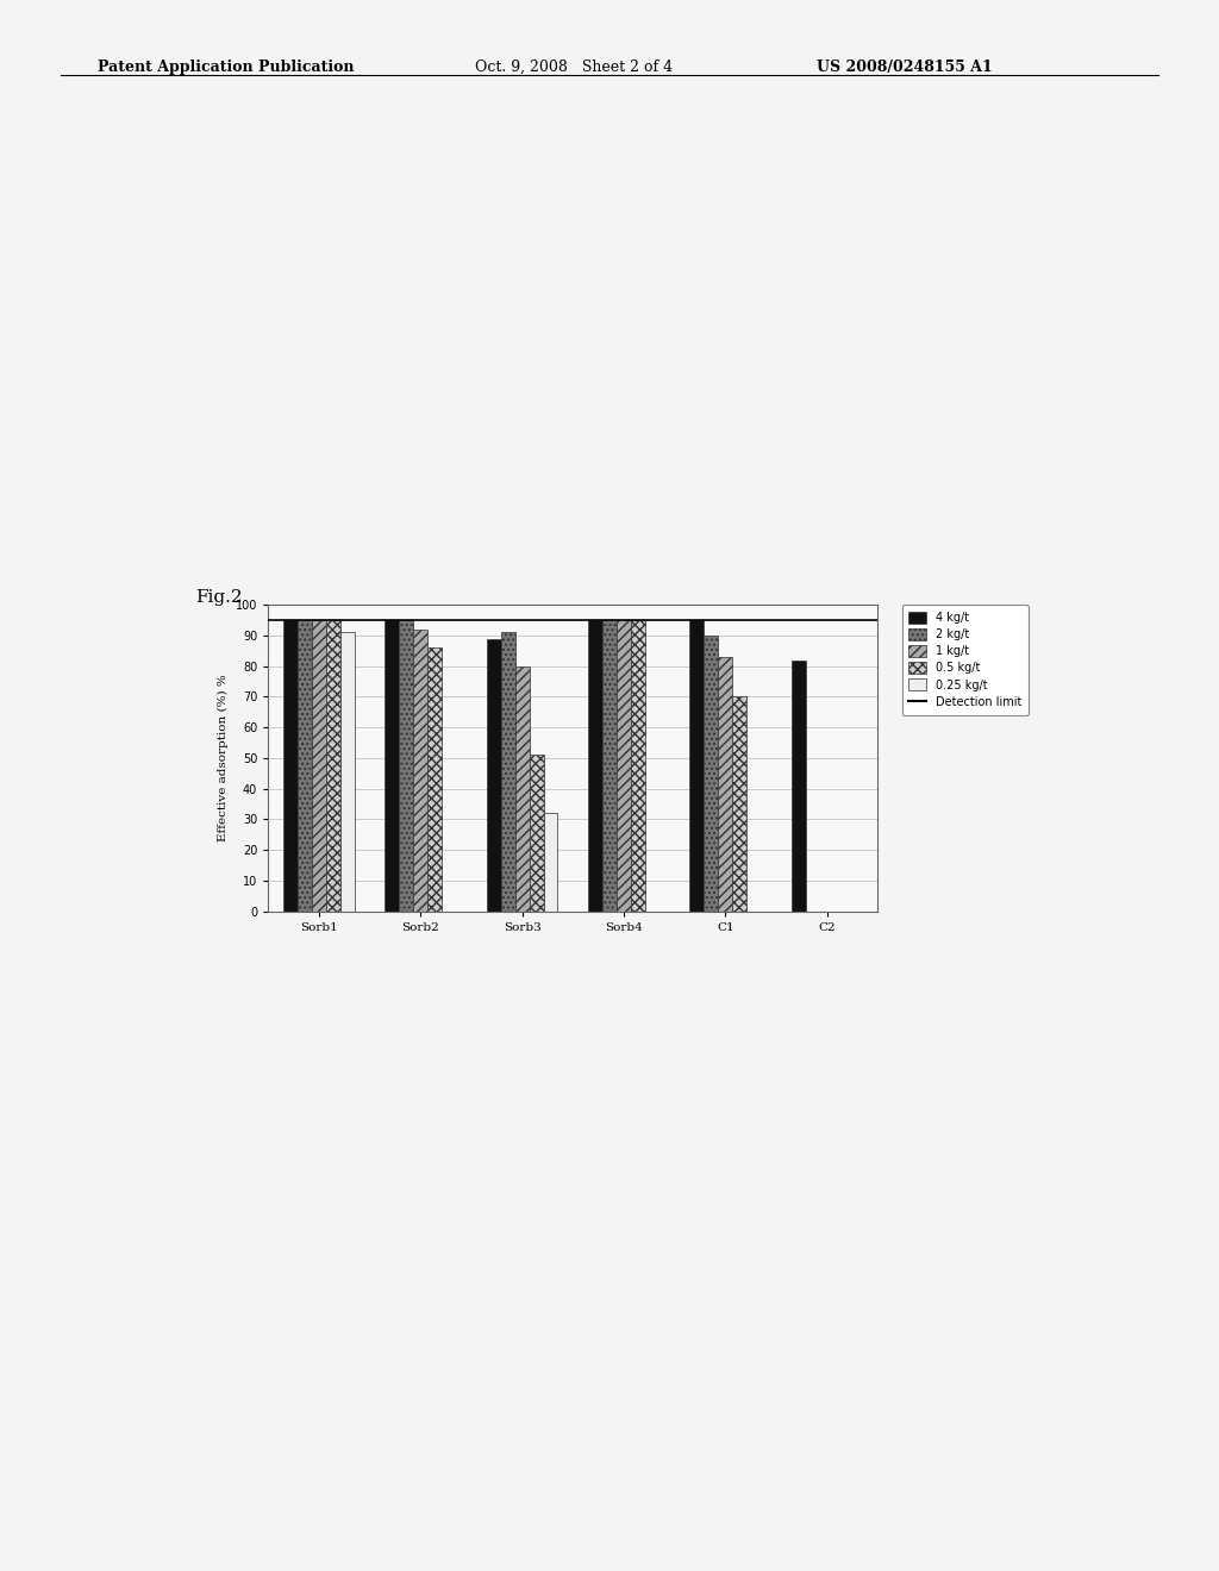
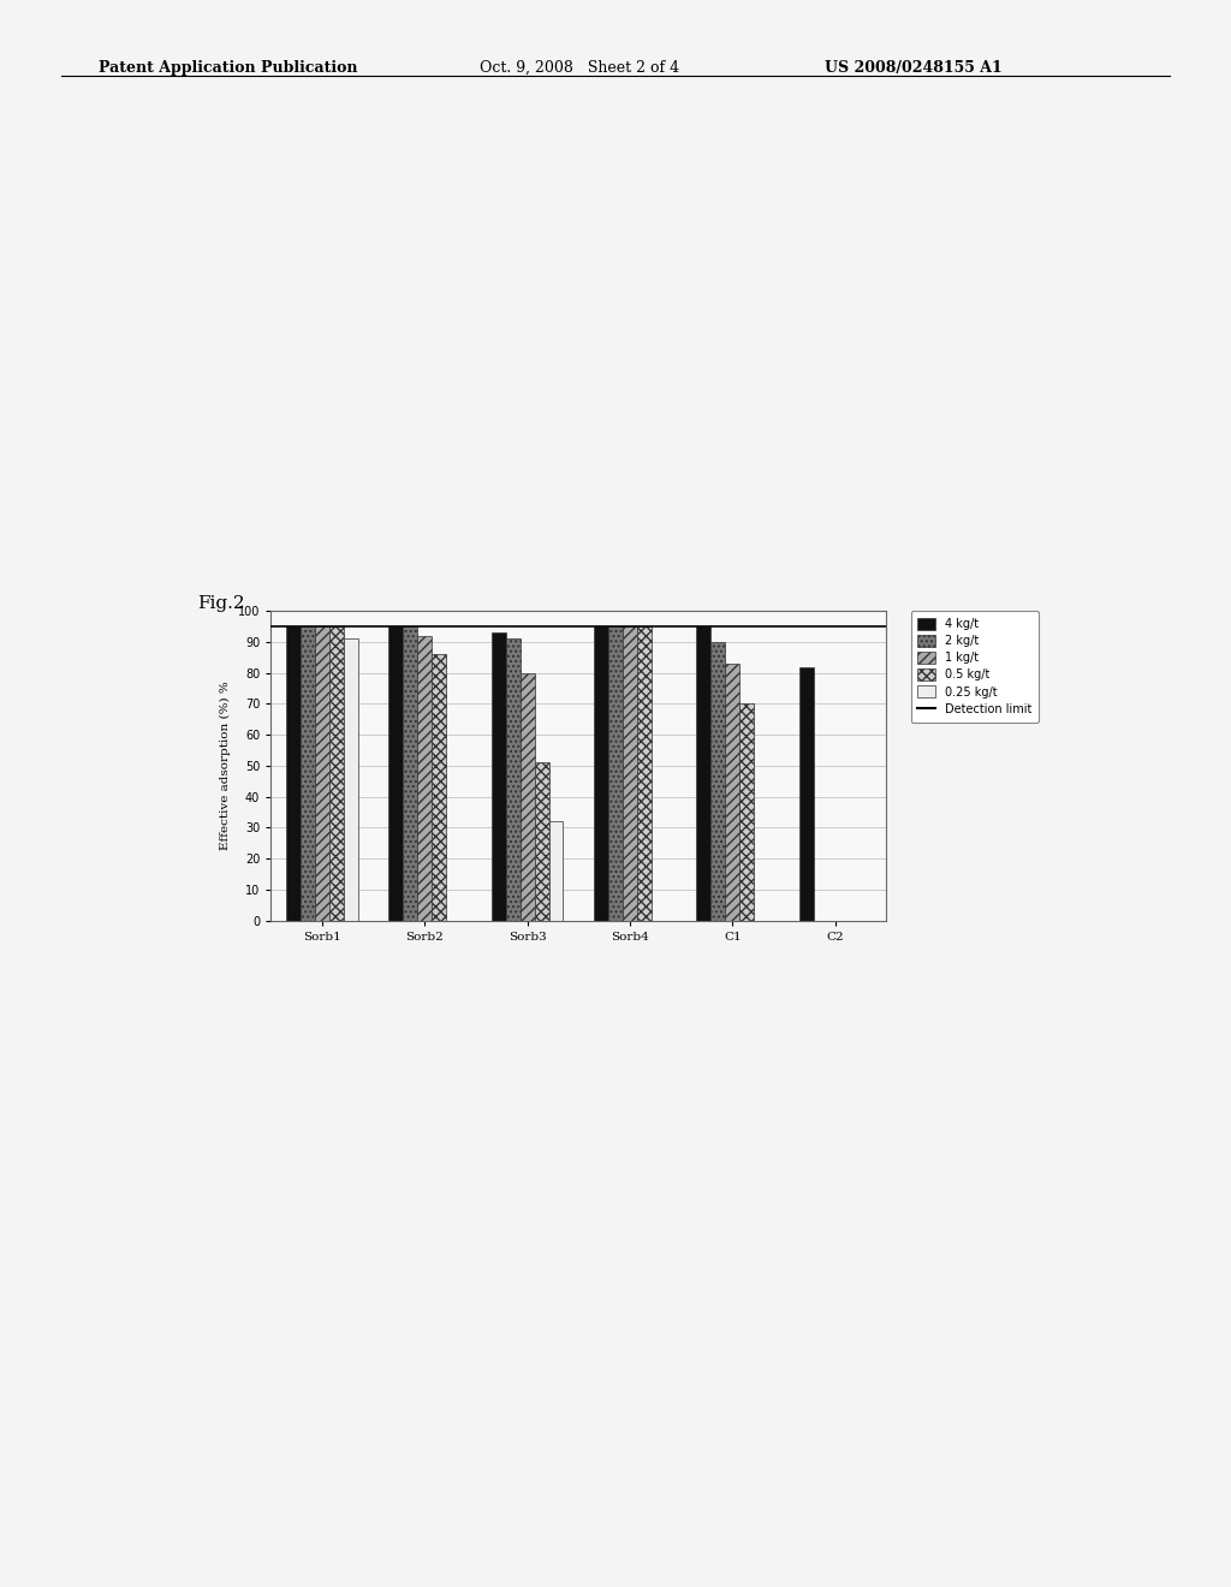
4 kg/t/Sorb3: 89 -> 93
